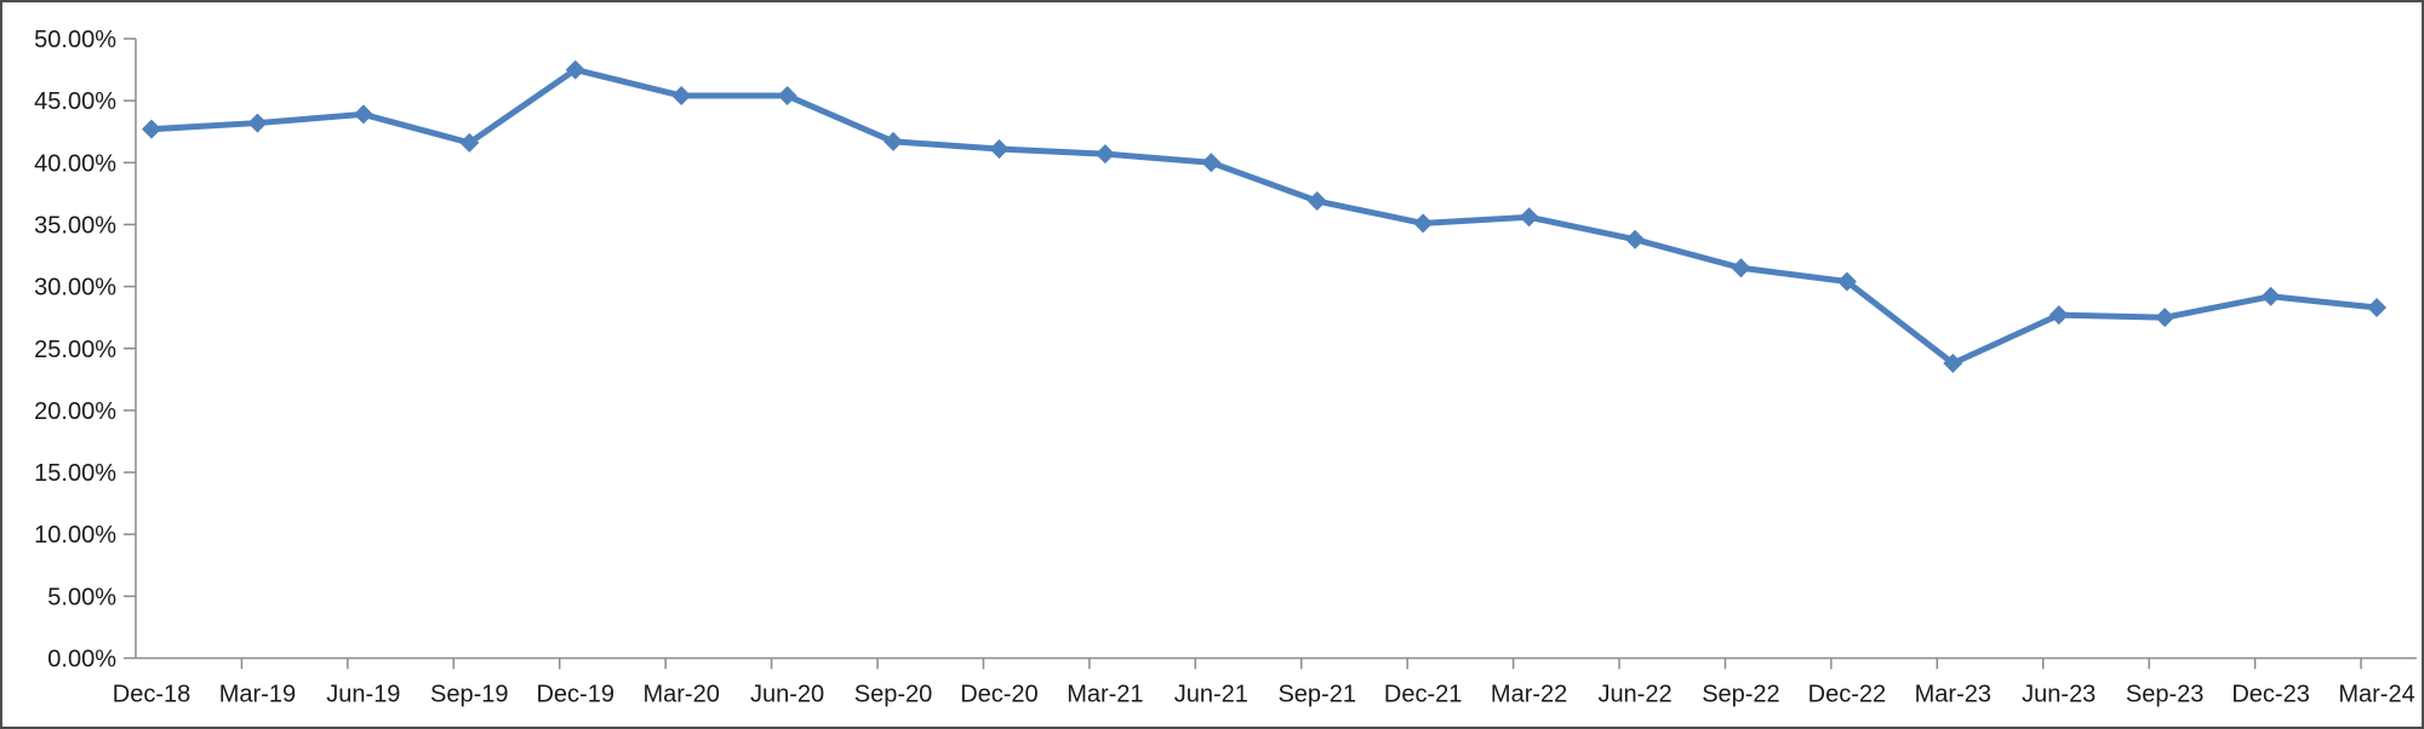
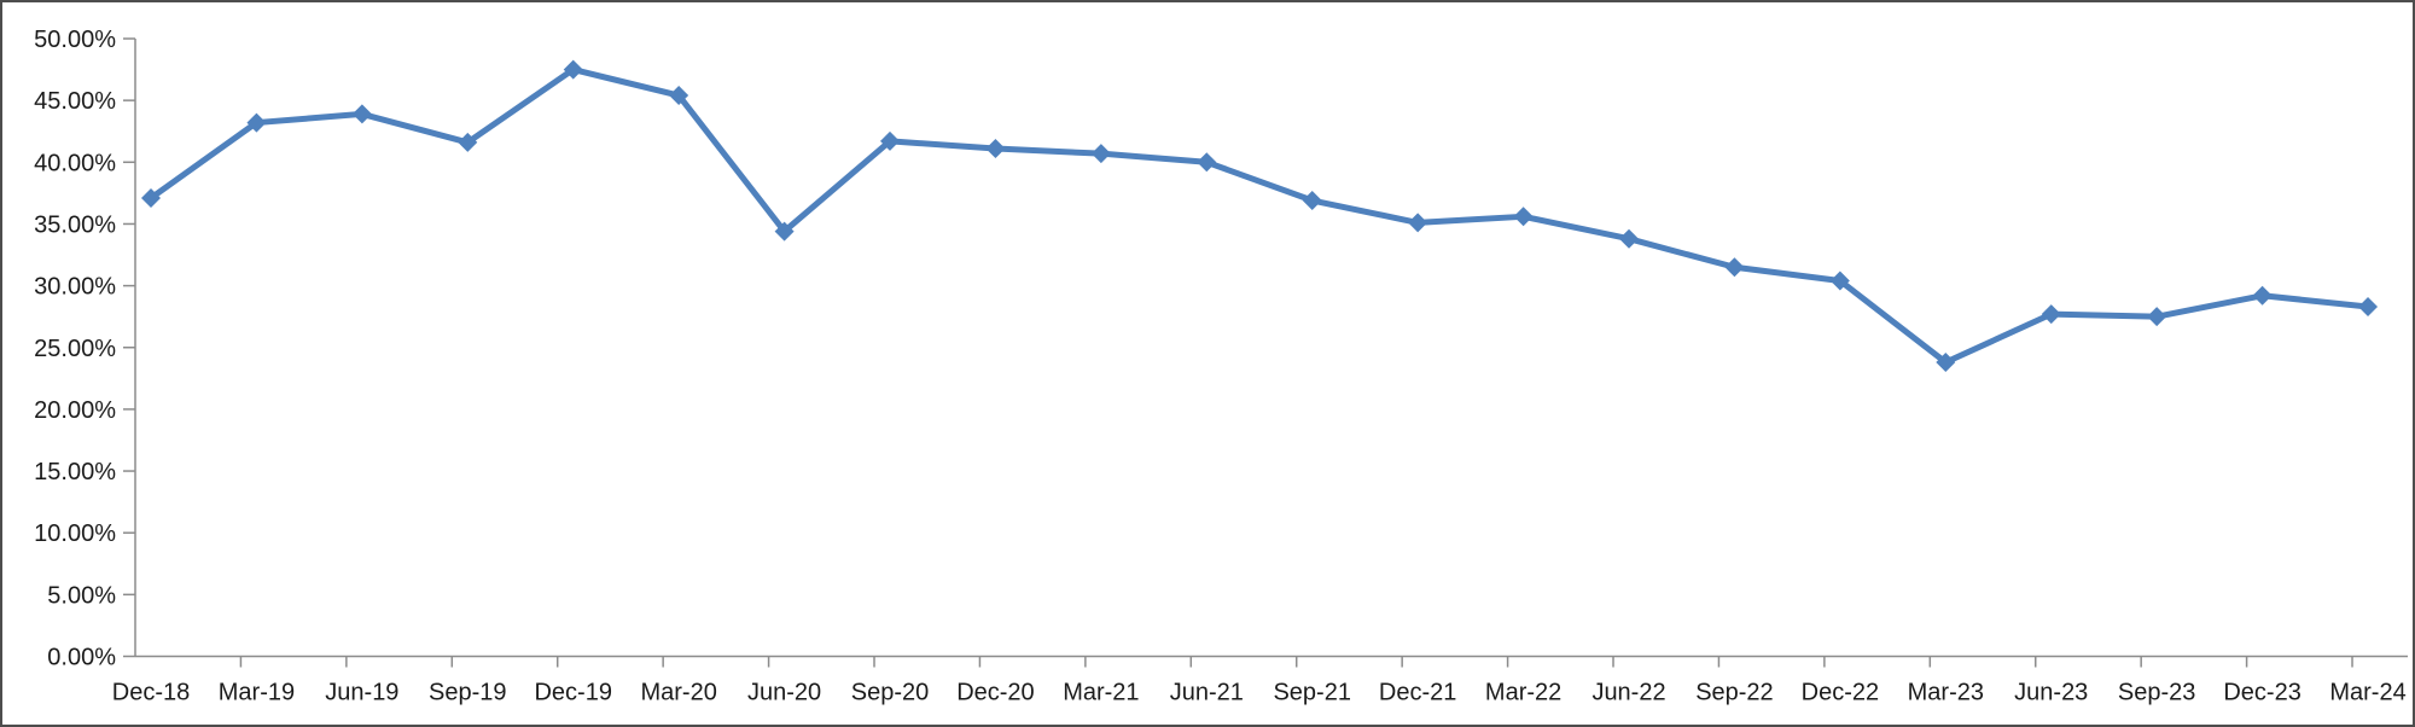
Dec-18: 42.7% -> 37.1%
Jun-20: 45.4% -> 34.4%
